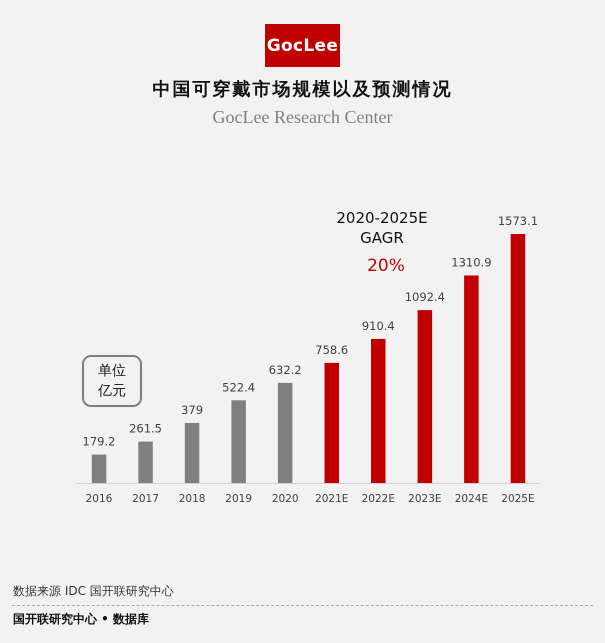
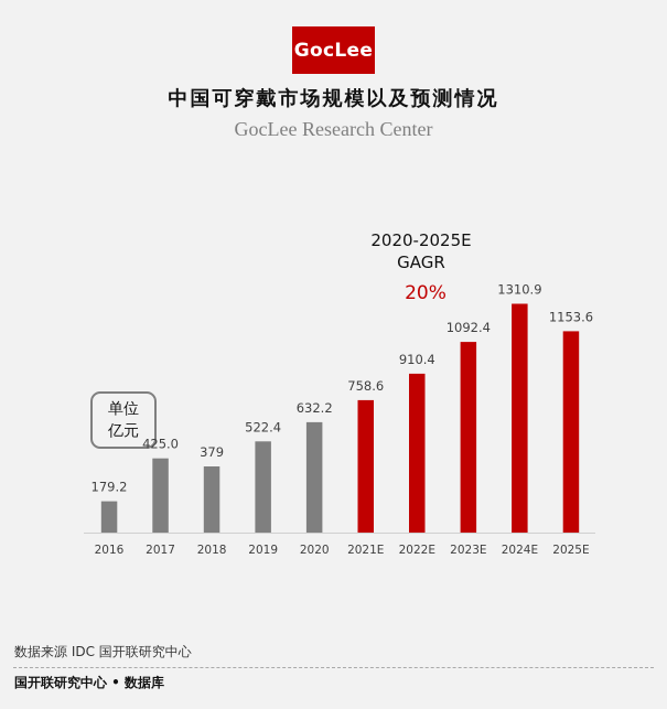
2017: 261.5 -> 425.0
2025E: 1573.1 -> 1153.6
